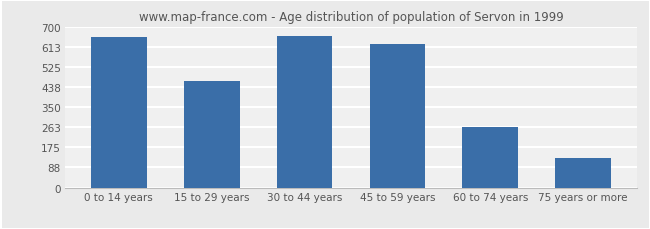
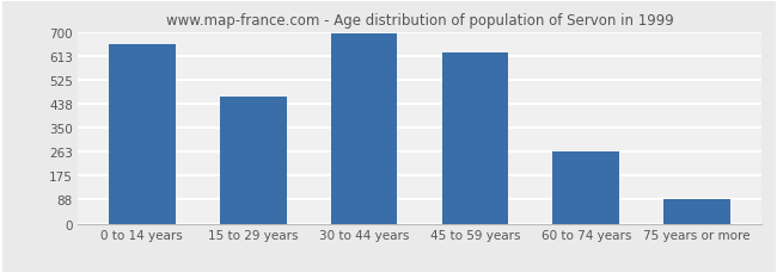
30 to 44 years: 660 -> 693
75 years or more: 130 -> 88
